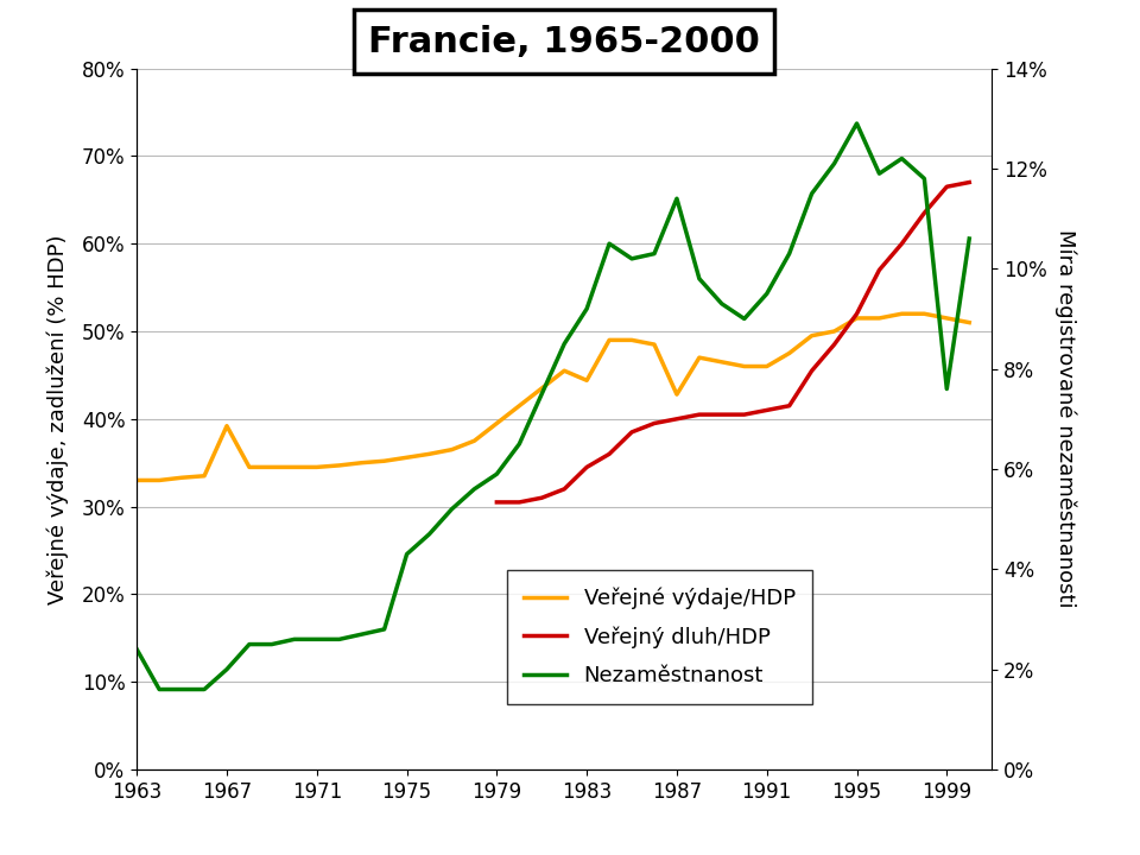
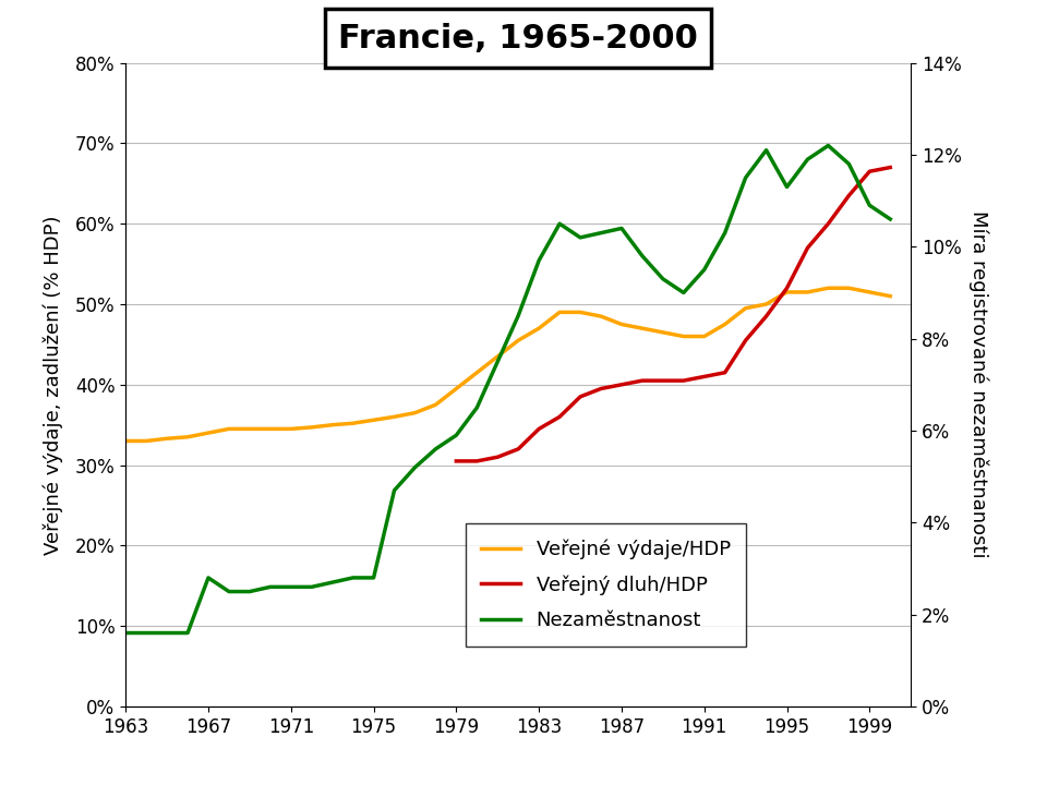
Nezaměstnanost/1963: 2.4% -> 1.6%
Veřejné výdaje/HDP/1967: 39.2% -> 34.0%
Nezaměstnanost/1967: 2.0% -> 2.8%
Nezaměstnanost/1975: 4.3% -> 2.8%
Veřejné výdaje/HDP/1983: 44.4% -> 47.0%
Nezaměstnanost/1983: 9.2% -> 9.7%
Veřejné výdaje/HDP/1987: 42.8% -> 47.5%
Nezaměstnanost/1987: 11.4% -> 10.4%
Nezaměstnanost/1995: 12.9% -> 11.3%
Nezaměstnanost/1999: 7.6% -> 10.9%
